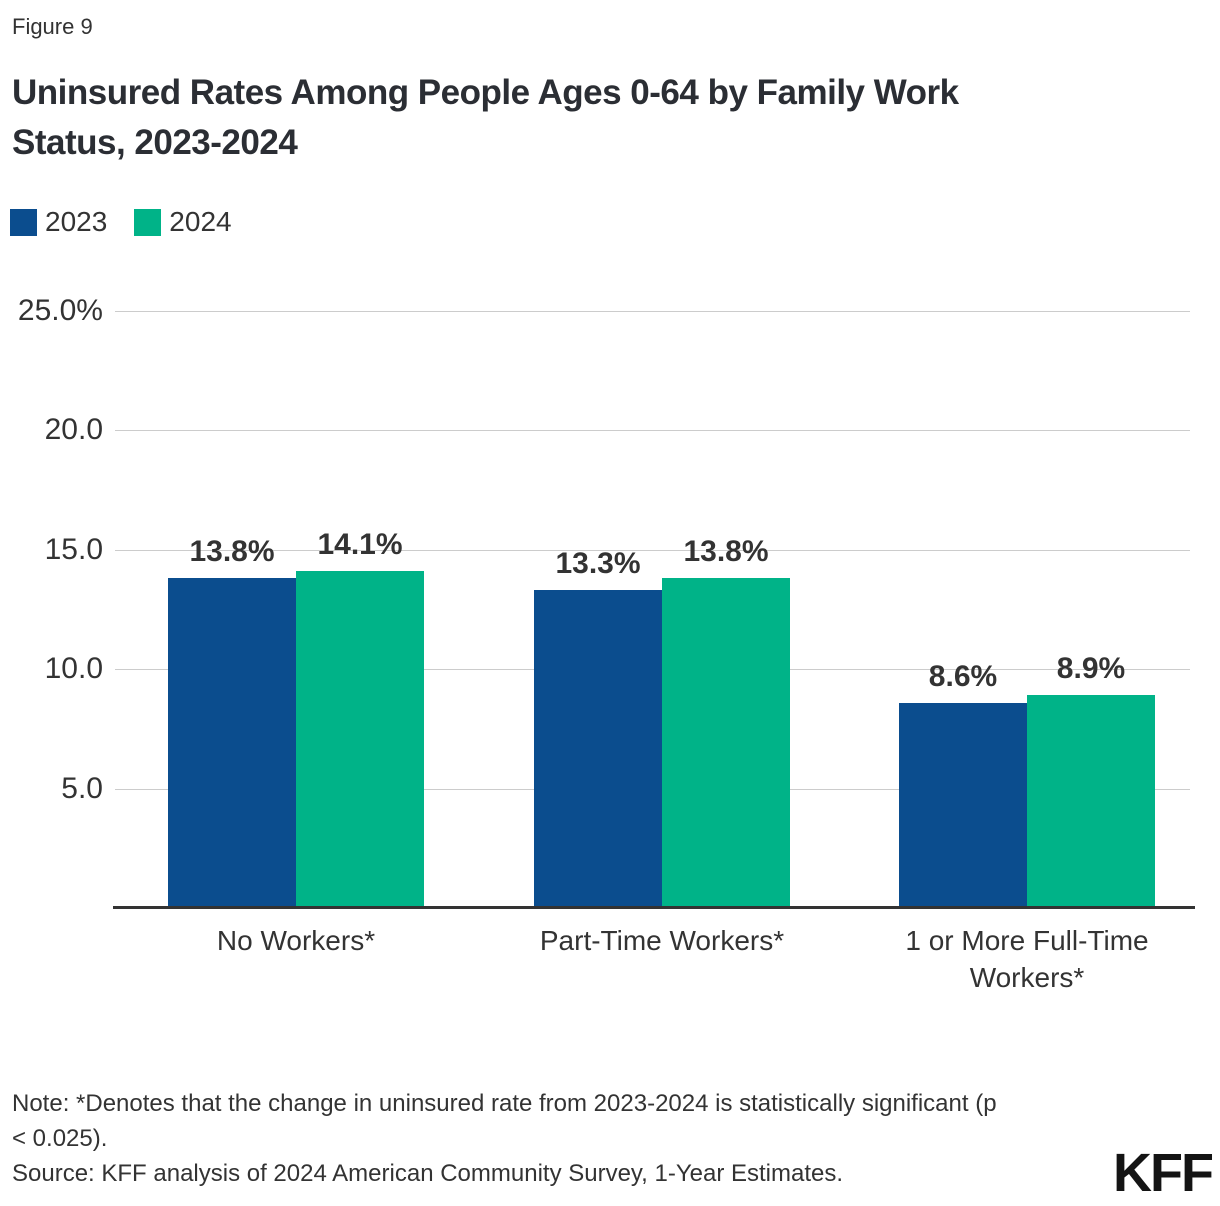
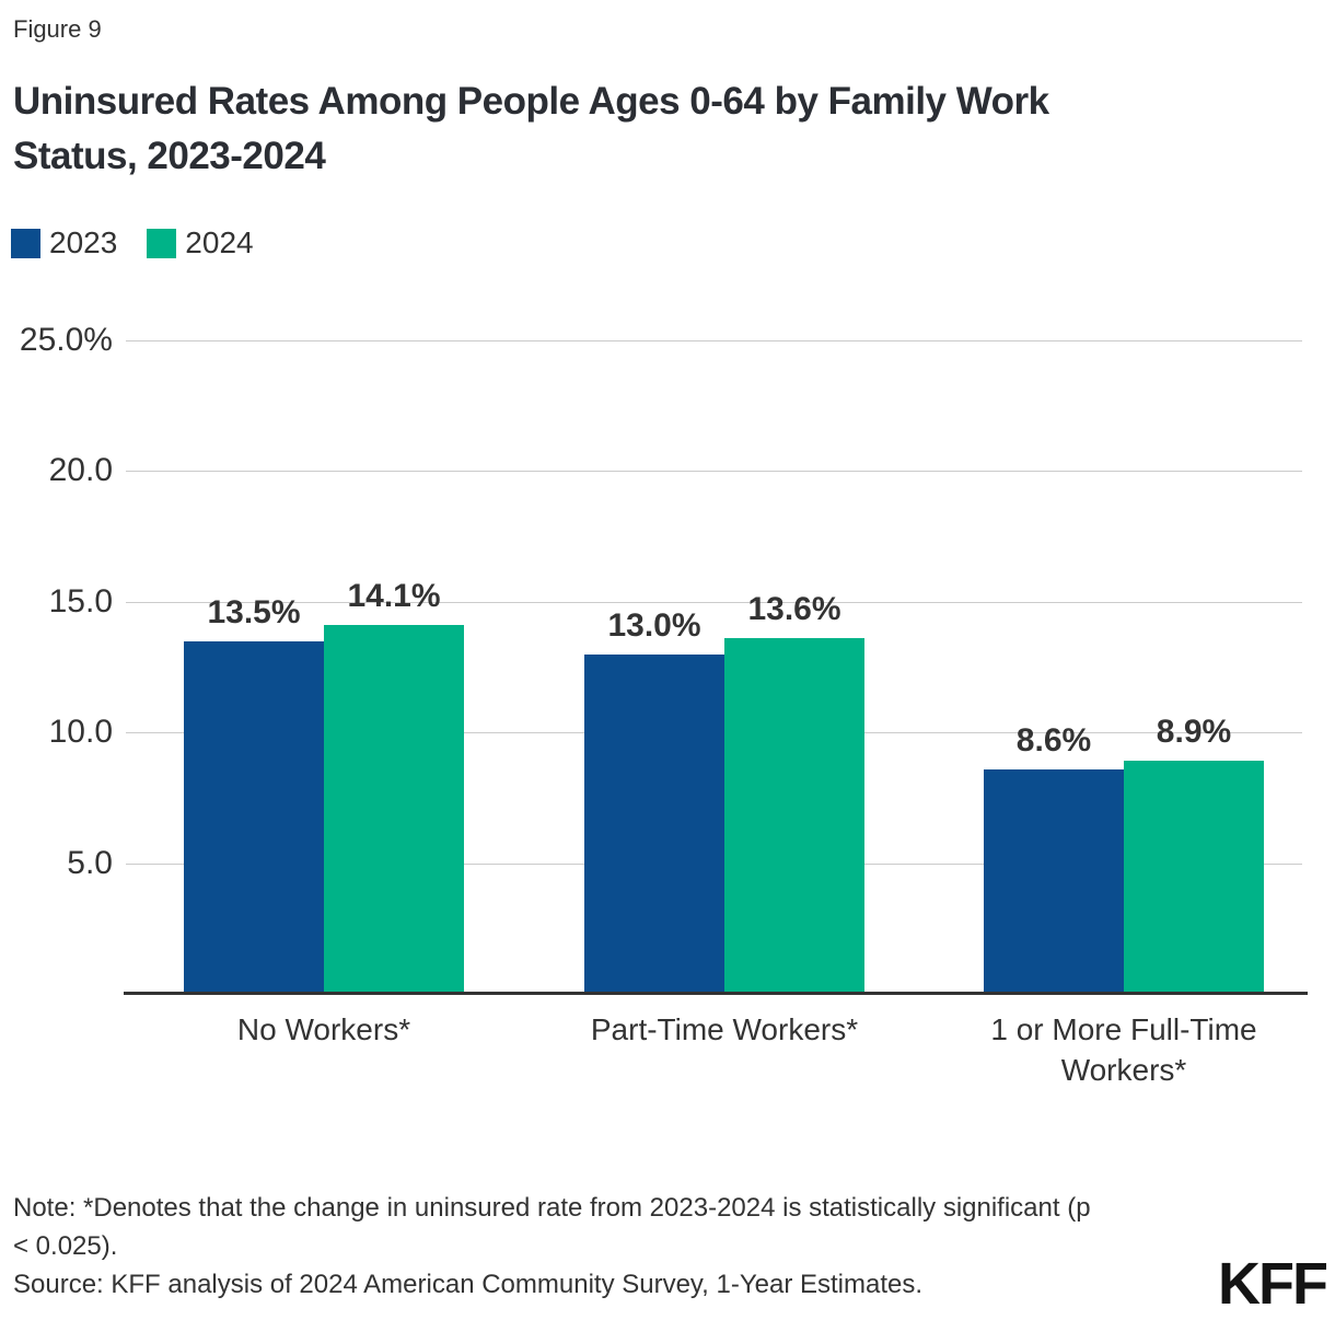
2023/No Workers*: 13.8% -> 13.5%
2023/Part-Time Workers*: 13.3% -> 13.0%
2024/Part-Time Workers*: 13.8% -> 13.6%
